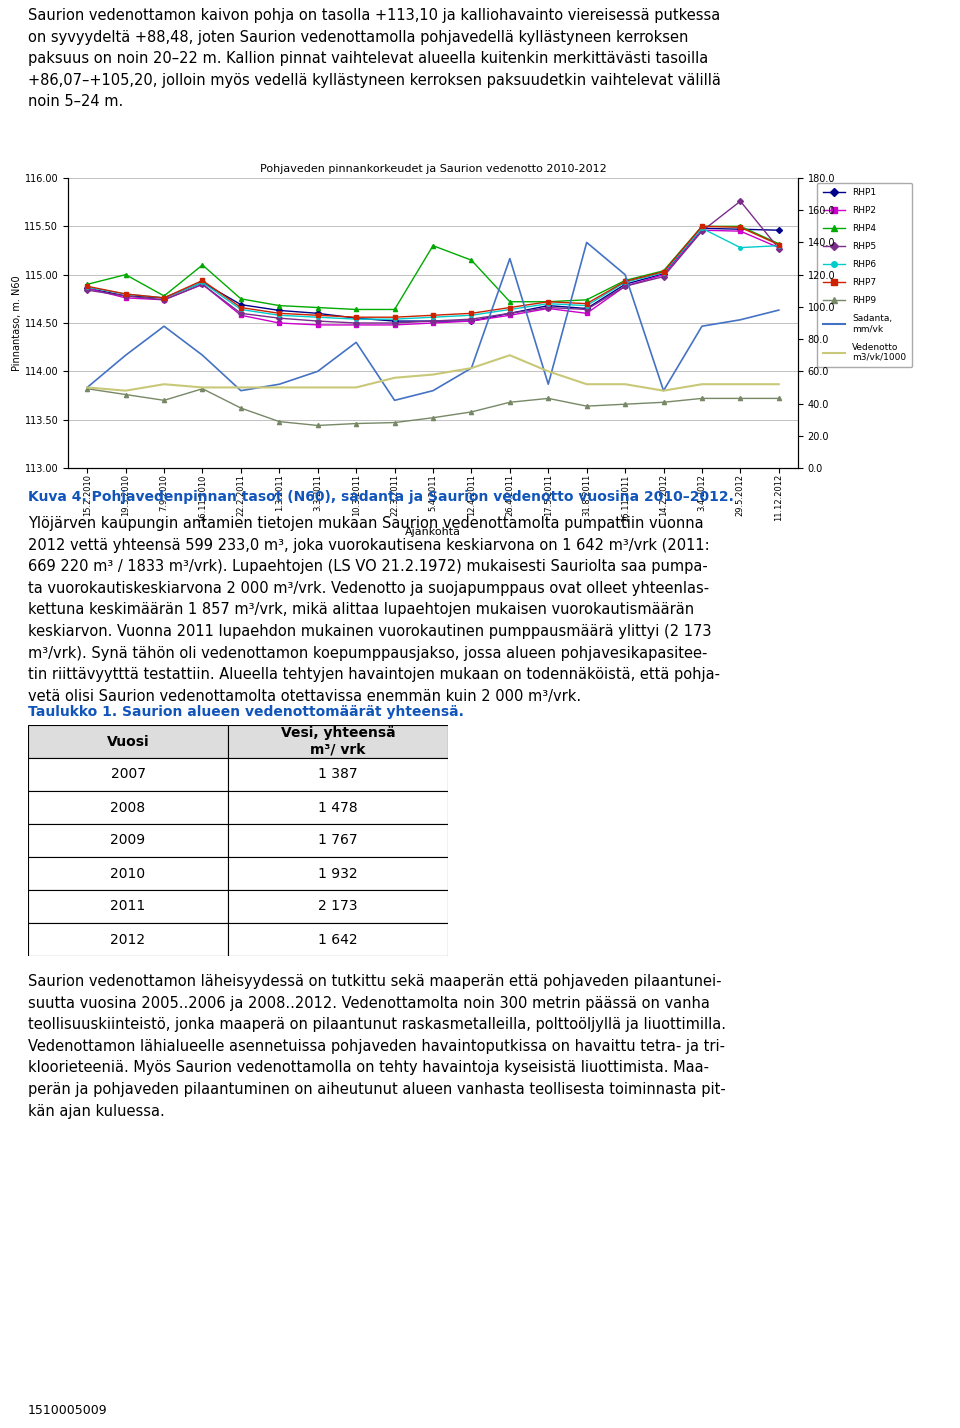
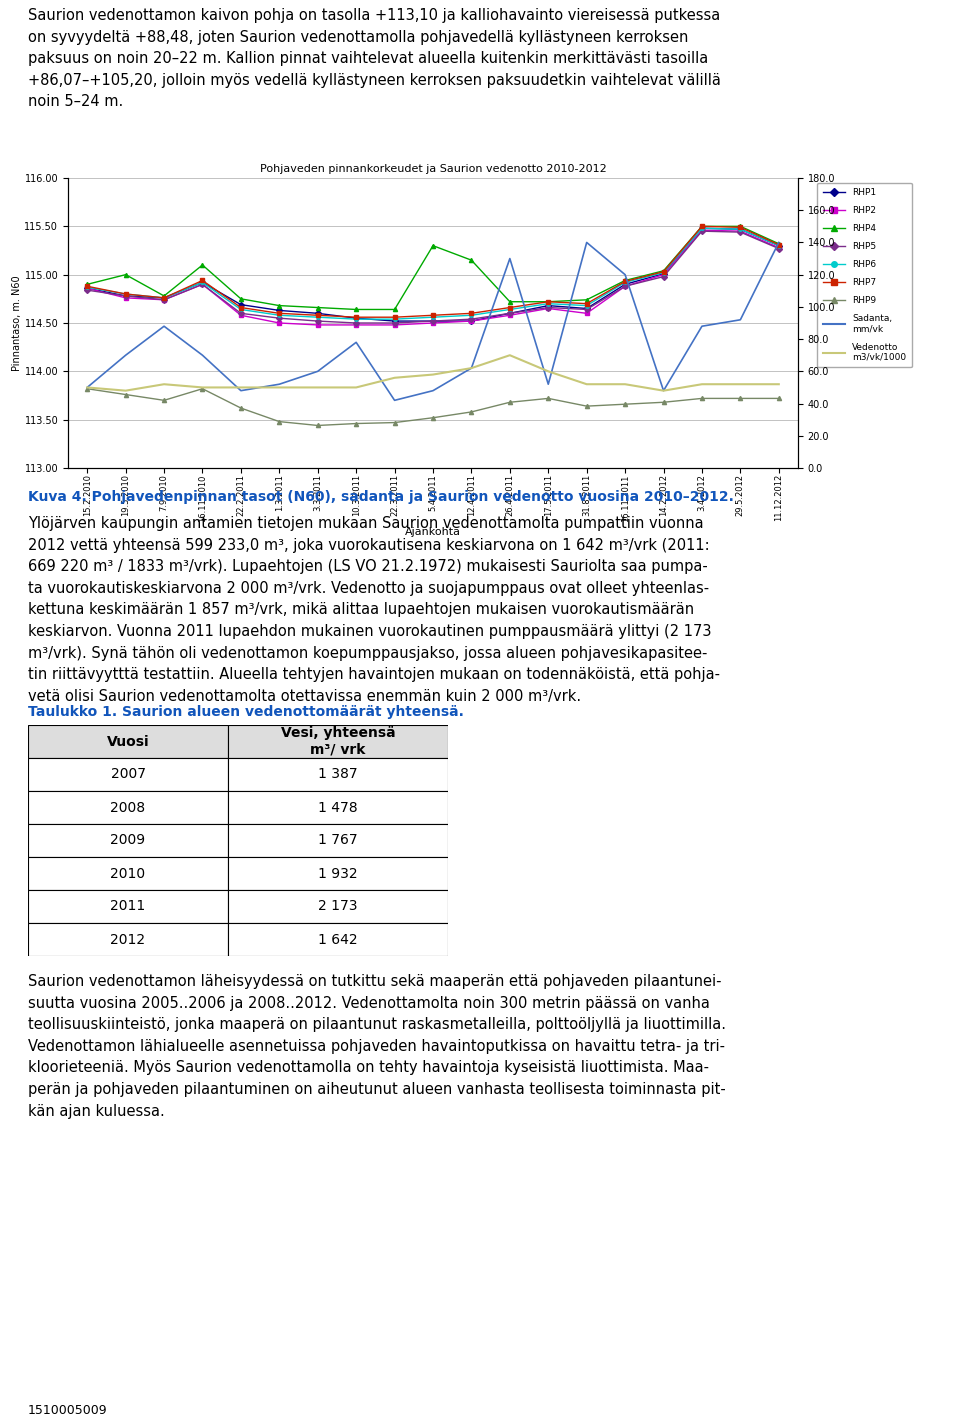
RHP5/29.5.2012: 115.76 -> 115.44
RHP6/29.5.2012: 115.28 -> 115.47
RHP1/11.12.2012: 115.46 -> 115.30
Sadanta, mm/vk/11.12.2012: 98 -> 140
